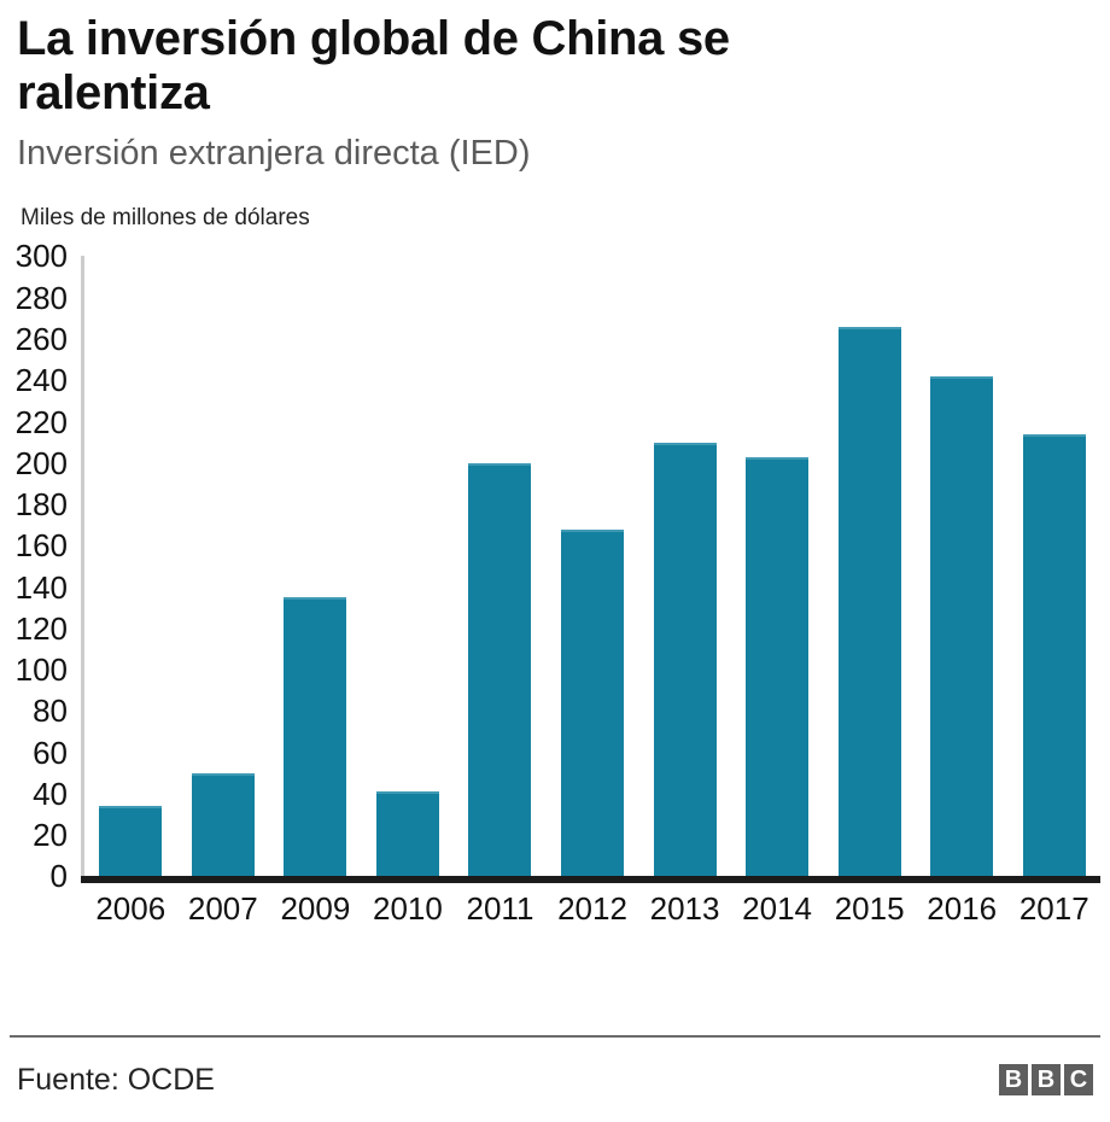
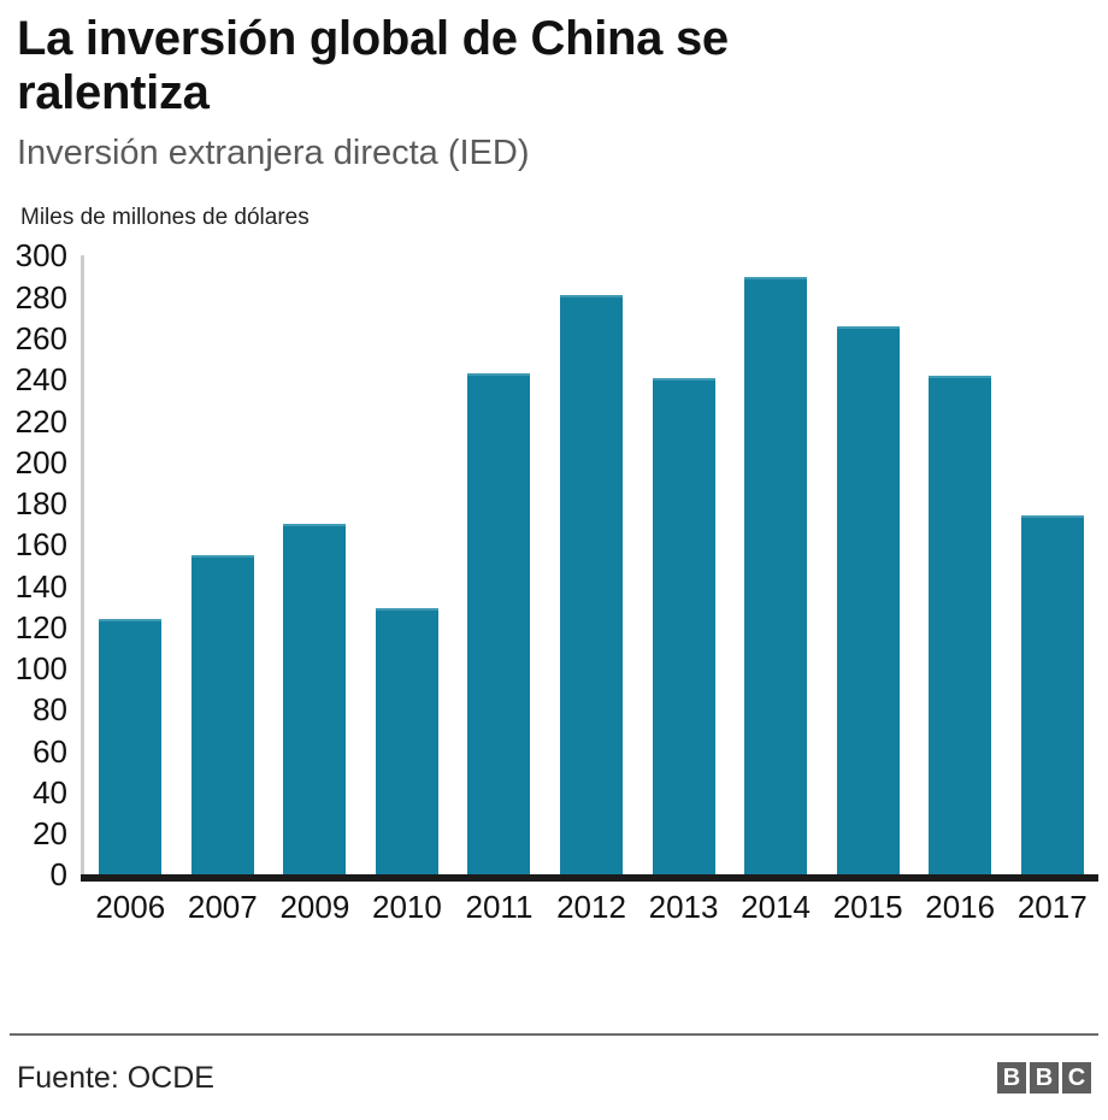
2006: 34 -> 124
2007: 50 -> 155
2009: 135 -> 170
2010: 41 -> 129
2011: 200 -> 243
2012: 168 -> 281
2013: 210 -> 241
2014: 203 -> 290
2017: 214 -> 174
